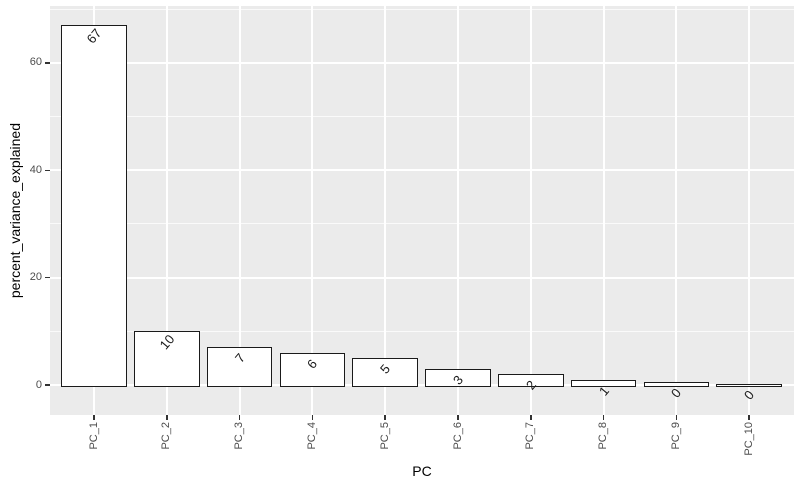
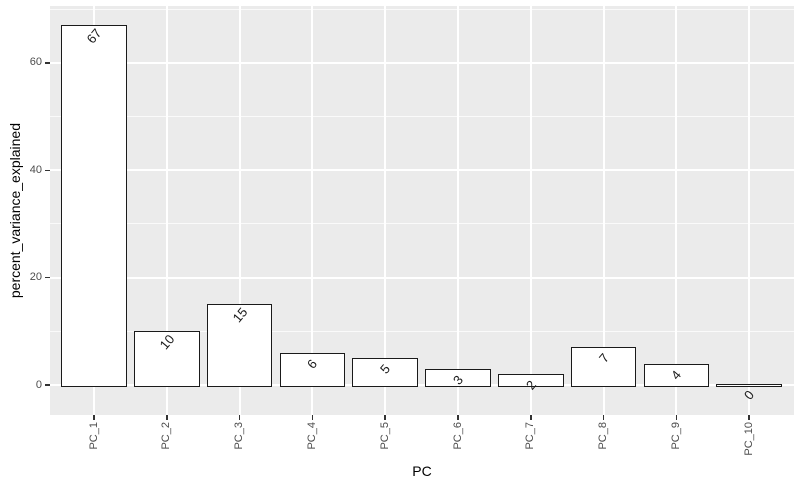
PC_3: 7 -> 15
PC_8: 1 -> 7
PC_9: 0 -> 4
